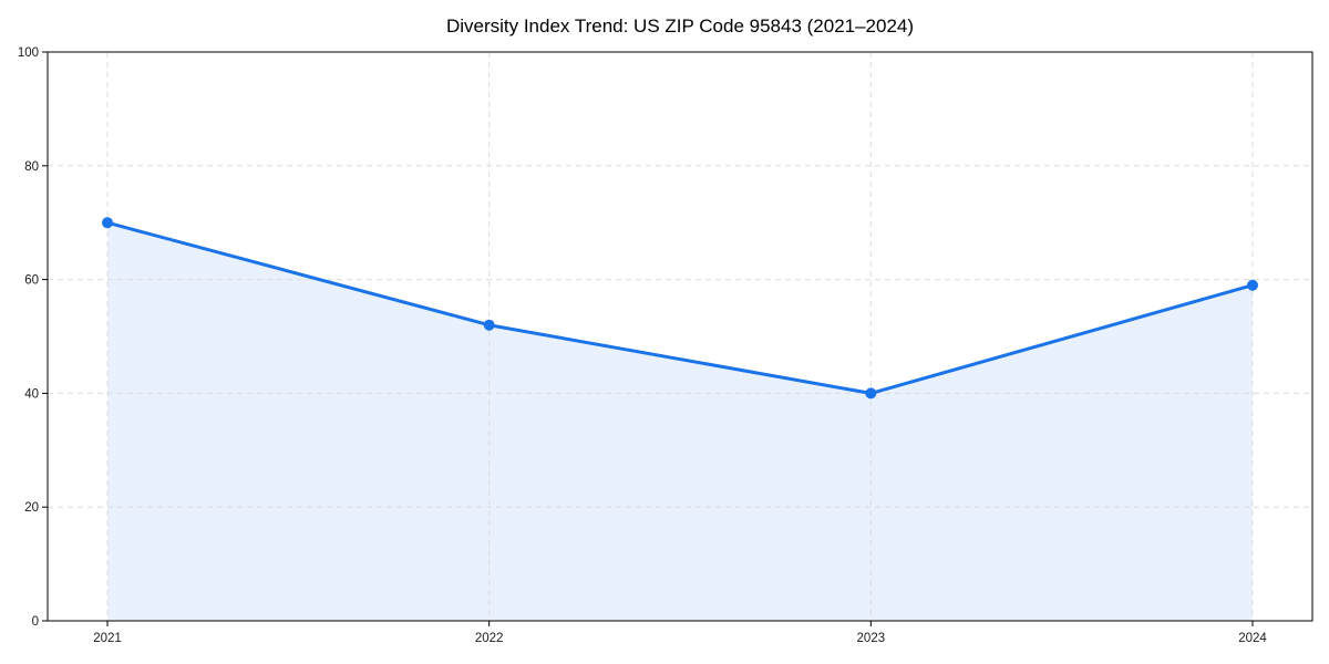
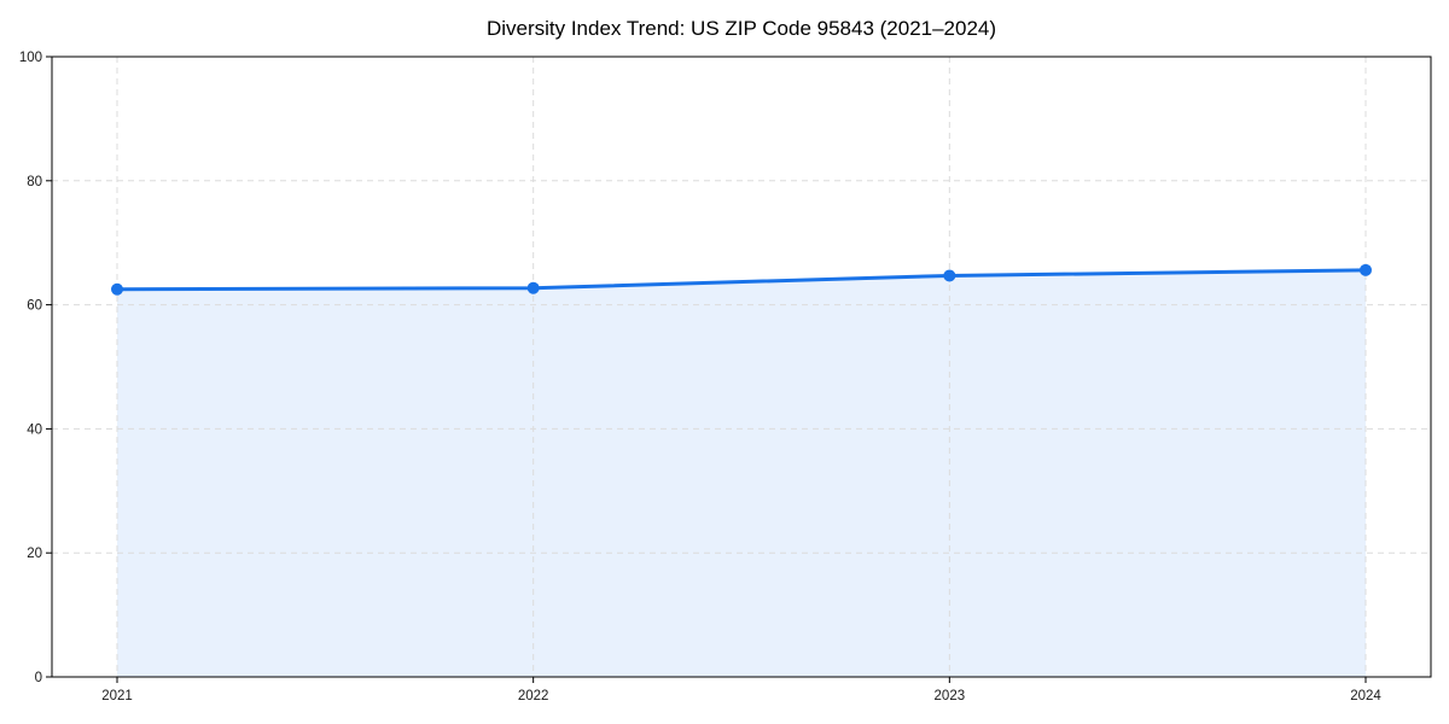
2021: 70 -> 62
2022: 52 -> 63
2023: 40 -> 65
2024: 59 -> 66
